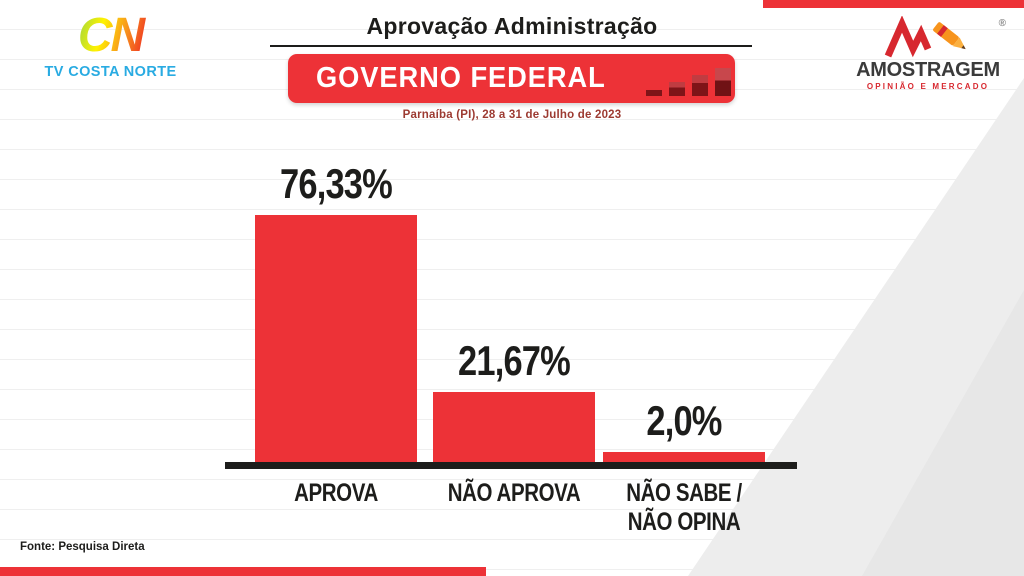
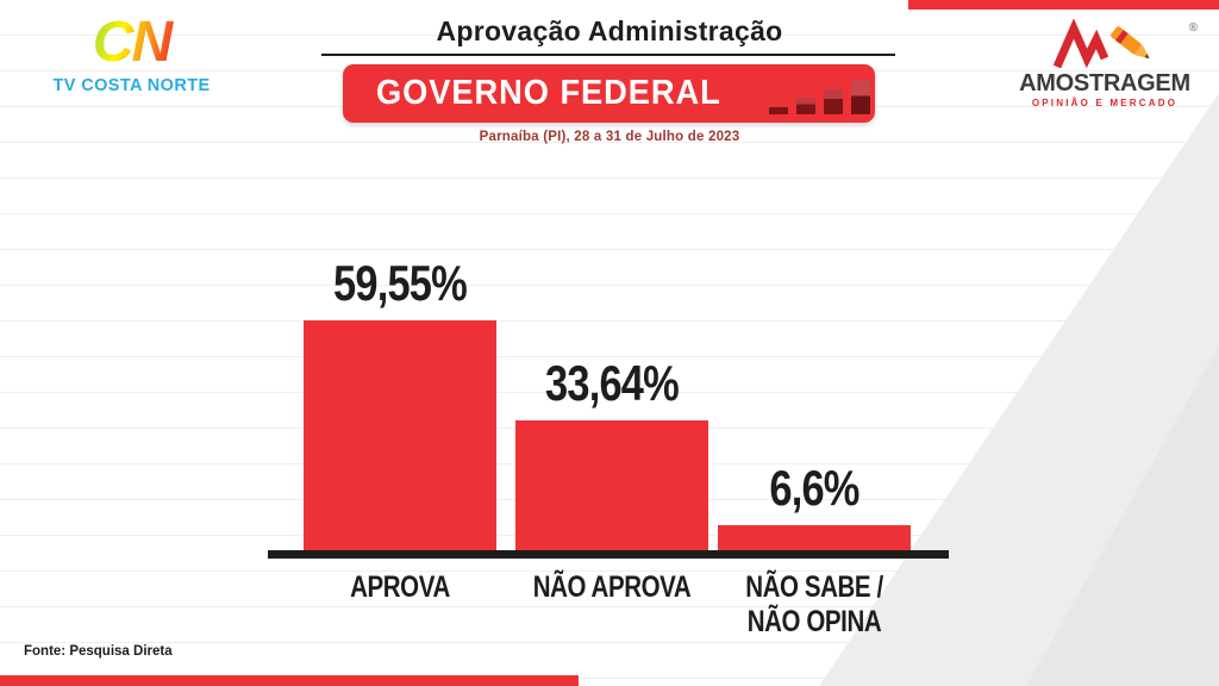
APROVA: 76,33% -> 59,55%
NÃO APROVA: 21,67% -> 33,64%
NÃO SABE / NÃO OPINA: 2,0% -> 6,6%
